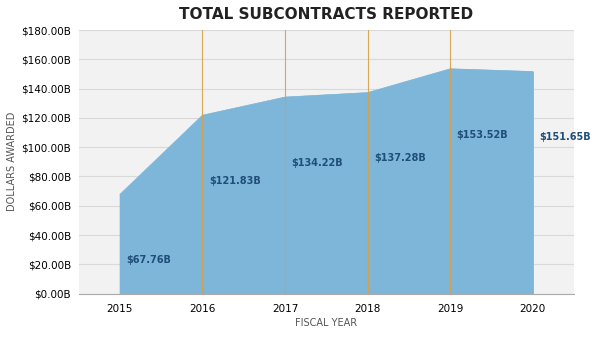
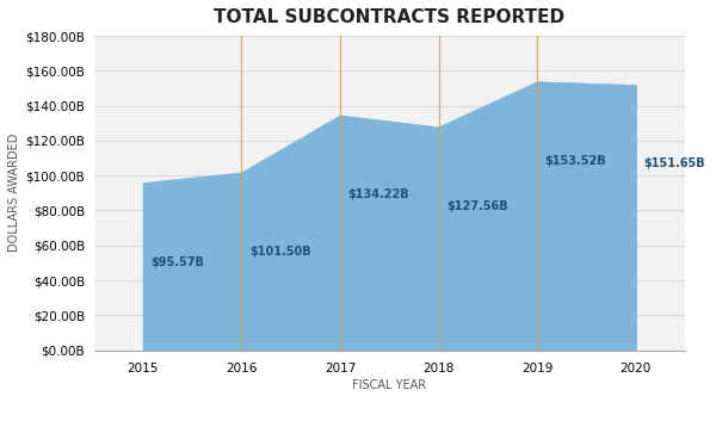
2015: $67.76B -> $95.57B
2016: $121.83B -> $101.50B
2018: $137.28B -> $127.56B
